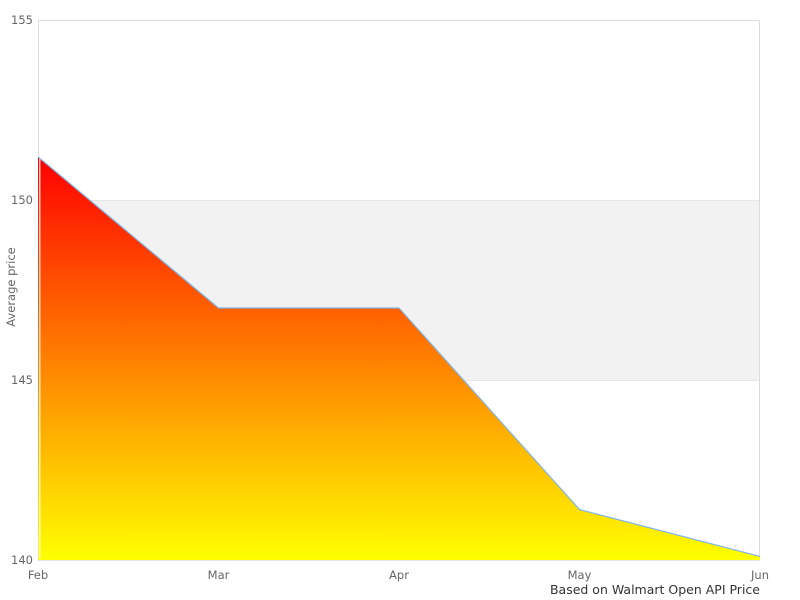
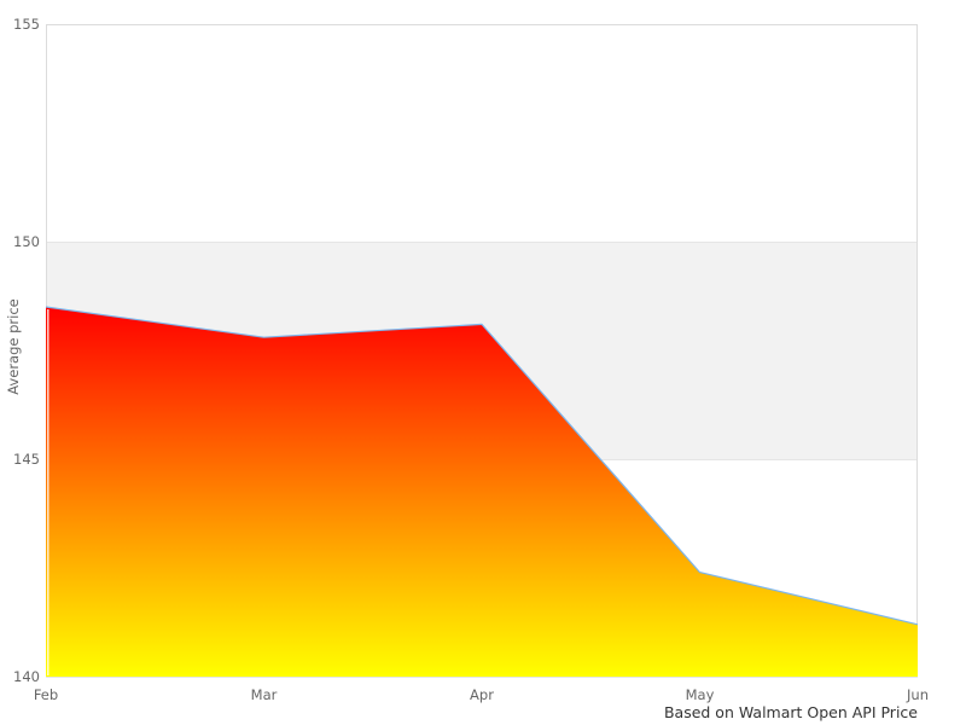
Feb: 151.2 -> 148.5
Mar: 147.0 -> 147.8
Apr: 147.0 -> 148.1
May: 141.4 -> 142.4
Jun: 140.1 -> 141.2
